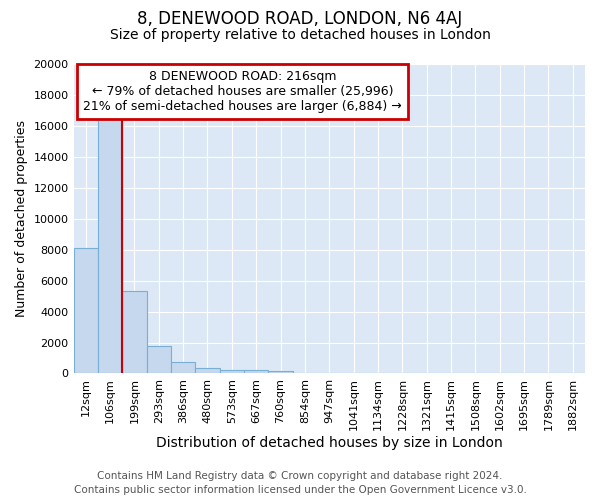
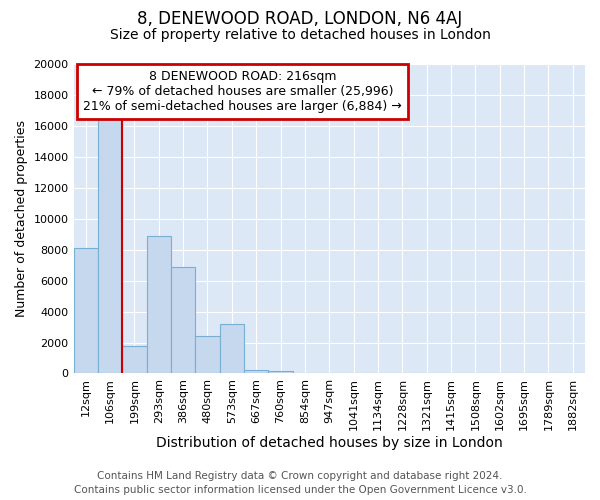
199sqm: 5300 -> 1800
293sqm: 1800 -> 8900
386sqm: 800 -> 6900
480sqm: 400 -> 2400
573sqm: 200 -> 3200
